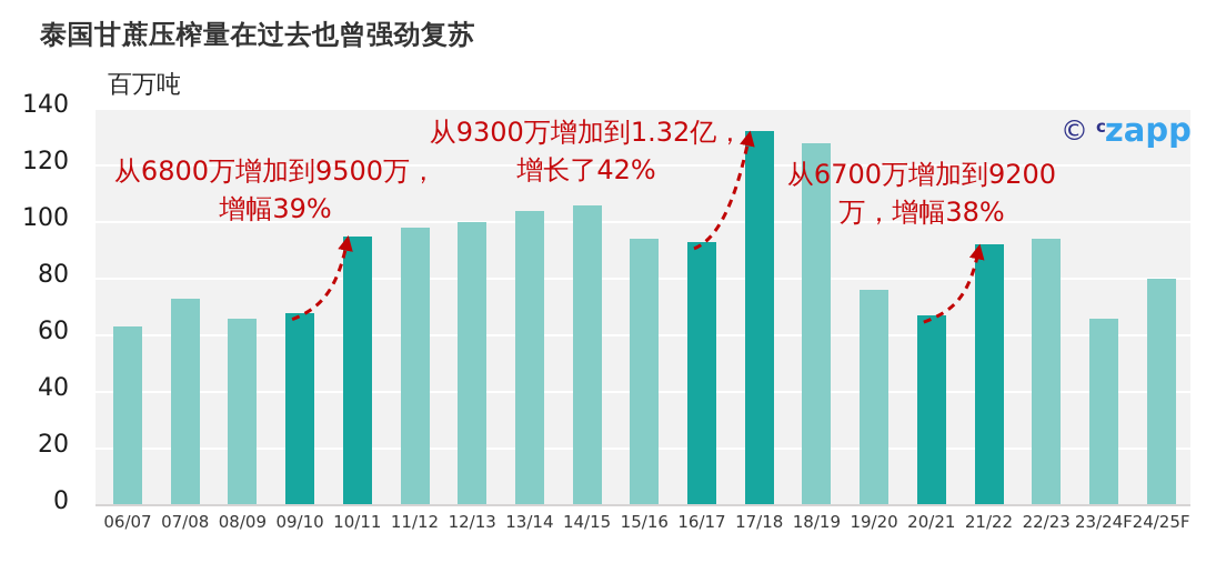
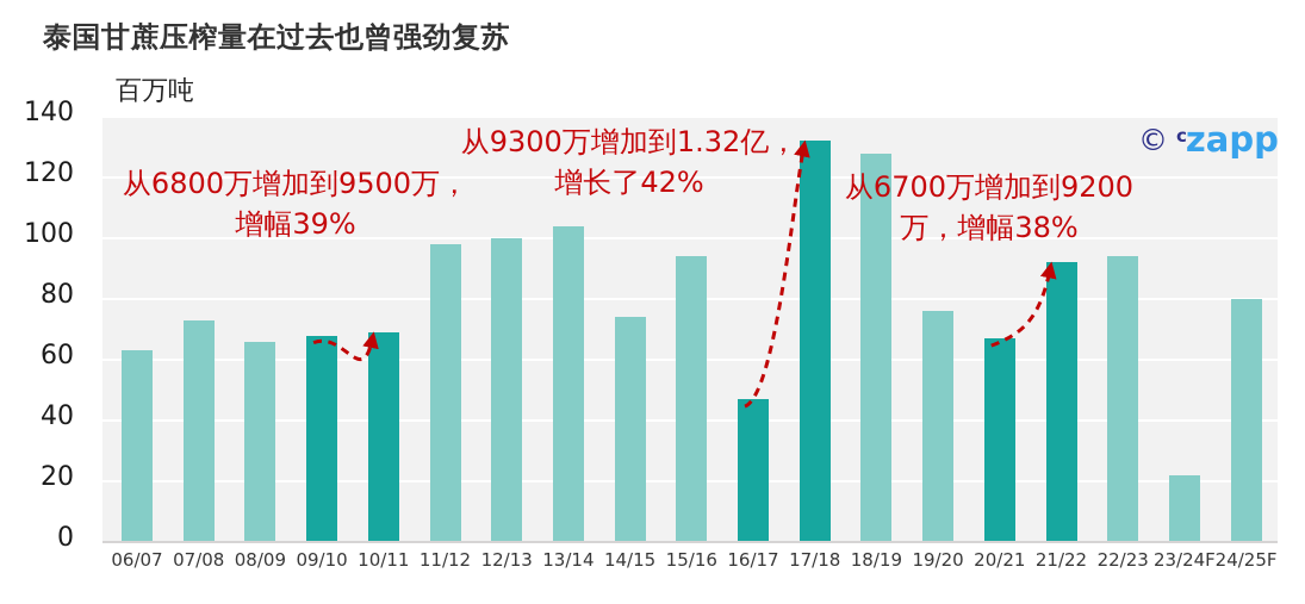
10/11: 95 -> 69
14/15: 106 -> 74
16/17: 93 -> 47
23/24F: 66 -> 22
